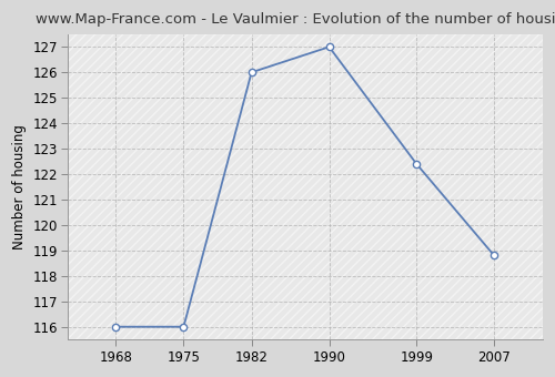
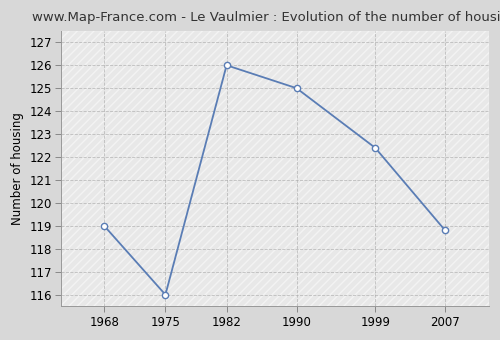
1968: 116.0 -> 119.0
1990: 127.0 -> 125.0
